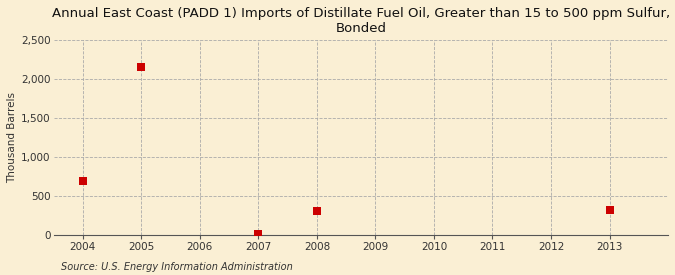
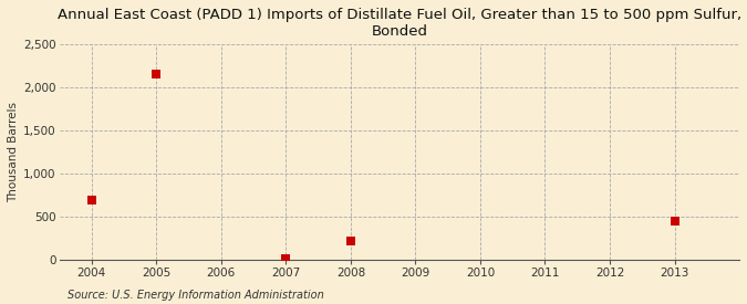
2008: 300 -> 220
2013: 320 -> 450
